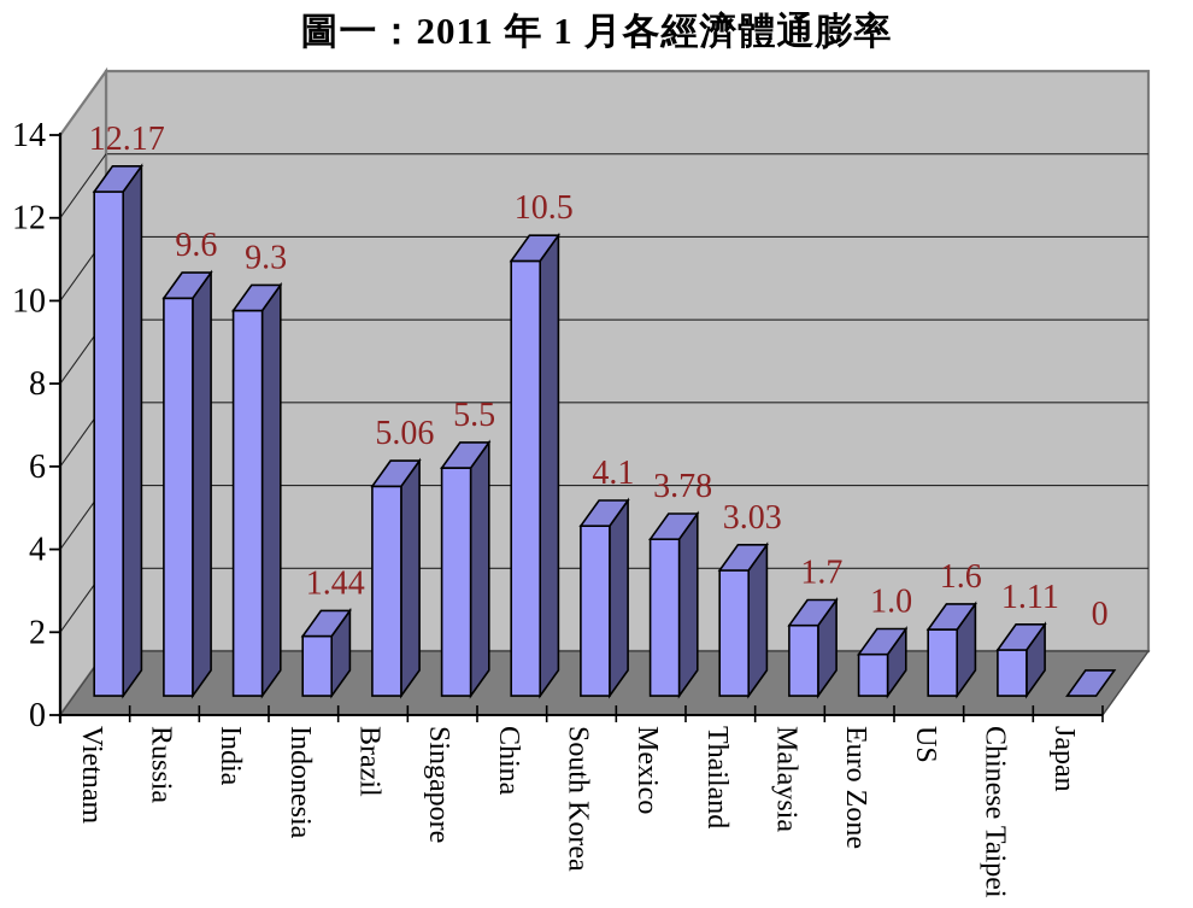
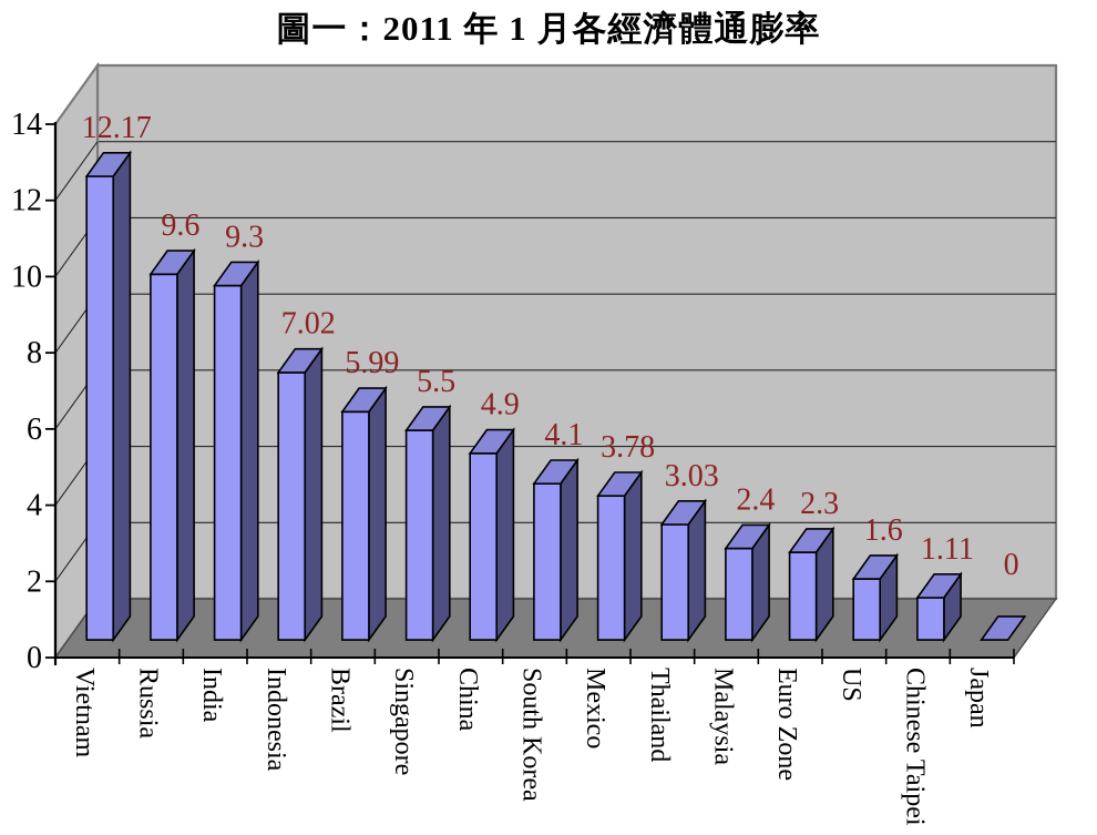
Indonesia: 1.44 -> 7.02
Brazil: 5.06 -> 5.99
China: 10.5 -> 4.9
Malaysia: 1.7 -> 2.4
Euro Zone: 1.0 -> 2.3
